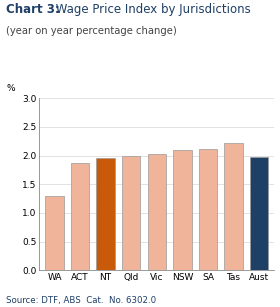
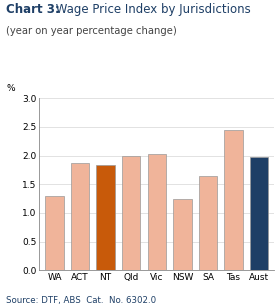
NT: 1.95 -> 1.84
NSW: 2.10 -> 1.24
SA: 2.12 -> 1.64
Tas: 2.22 -> 2.44
